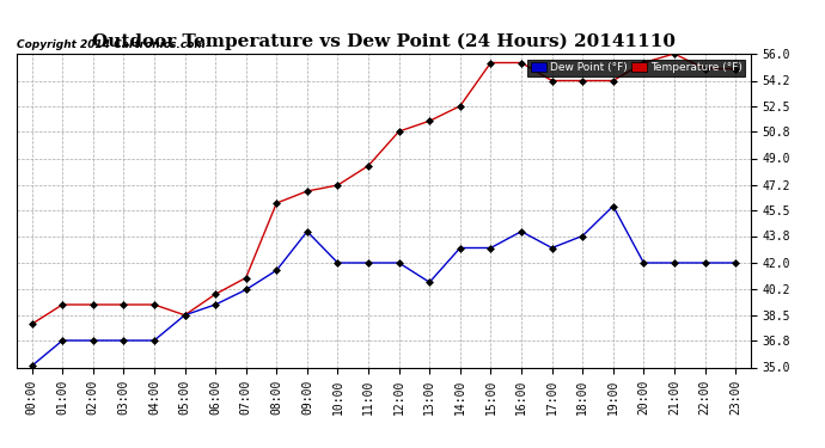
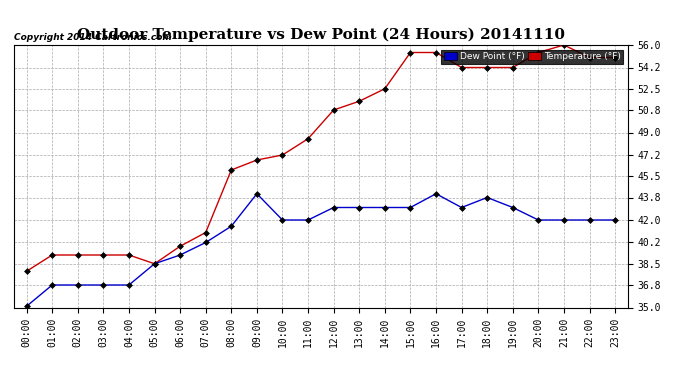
Dew Point (°F)/12:00: 42.0 -> 43.0
Dew Point (°F)/13:00: 40.7 -> 43.0
Dew Point (°F)/19:00: 45.8 -> 43.0
